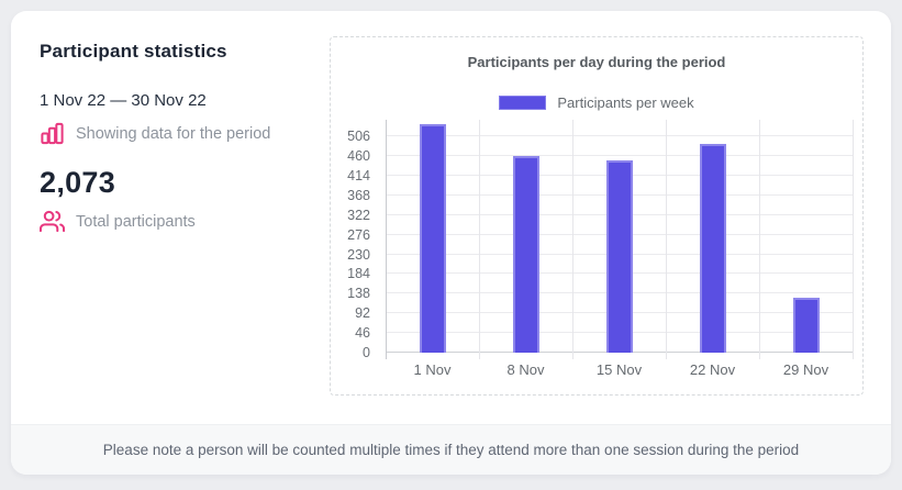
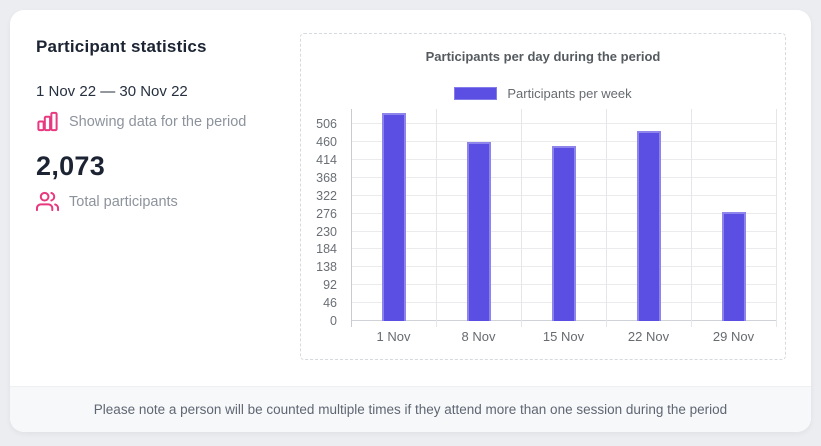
29 Nov: 130 -> 280
